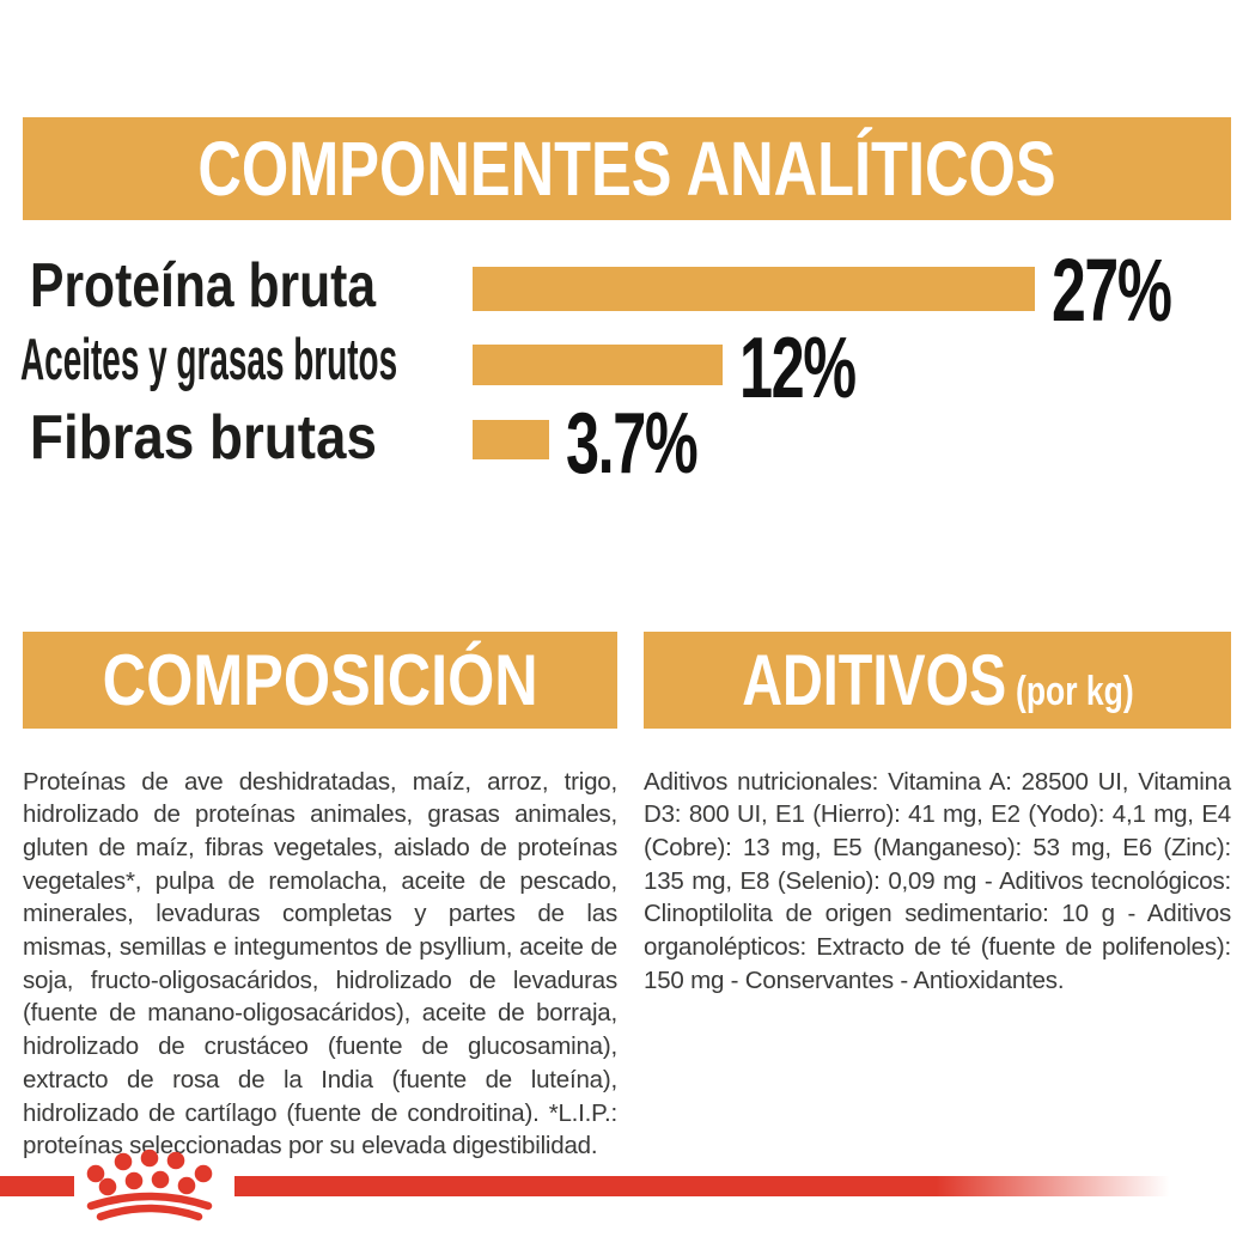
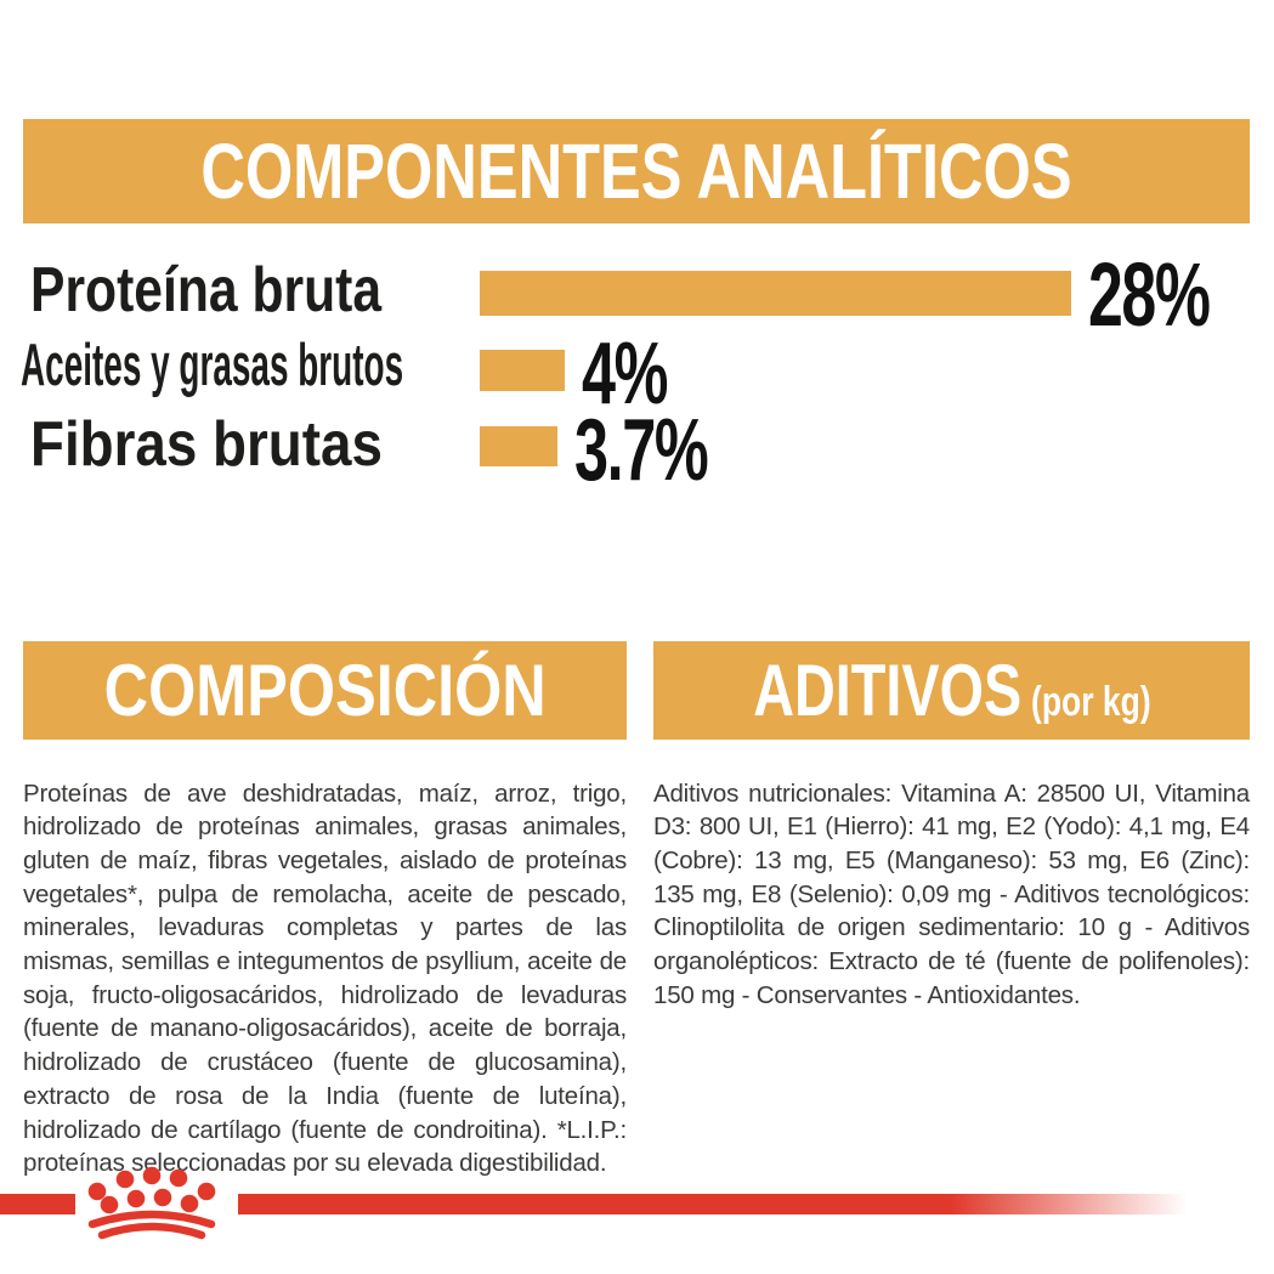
Proteína bruta: 27% -> 28%
Aceites y grasas brutos: 12% -> 4%
